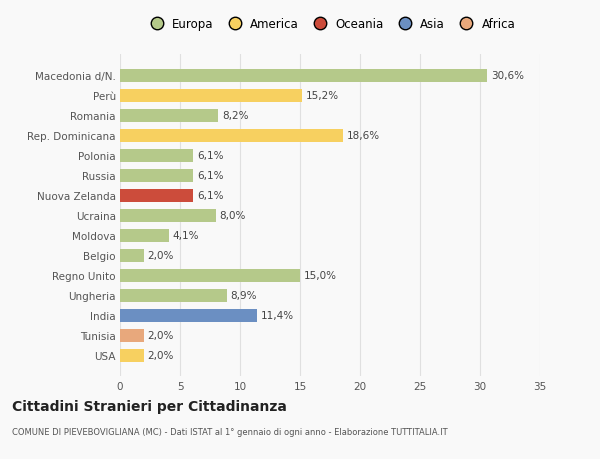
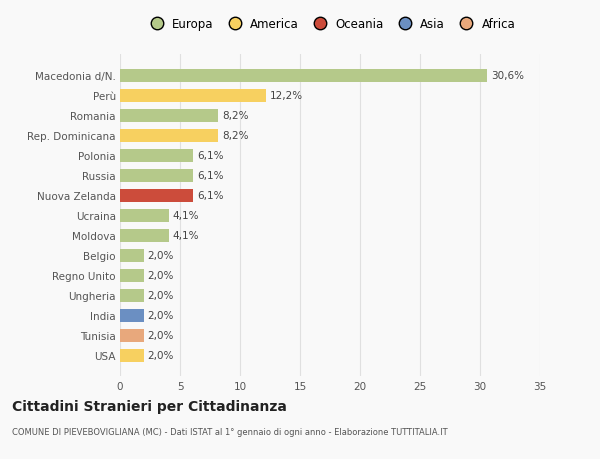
Perù: 15,2% -> 12,2%
Rep. Dominicana: 18,6% -> 8,2%
Ucraina: 8,0% -> 4,1%
Regno Unito: 15,0% -> 2,0%
Ungheria: 8,9% -> 2,0%
India: 11,4% -> 2,0%
